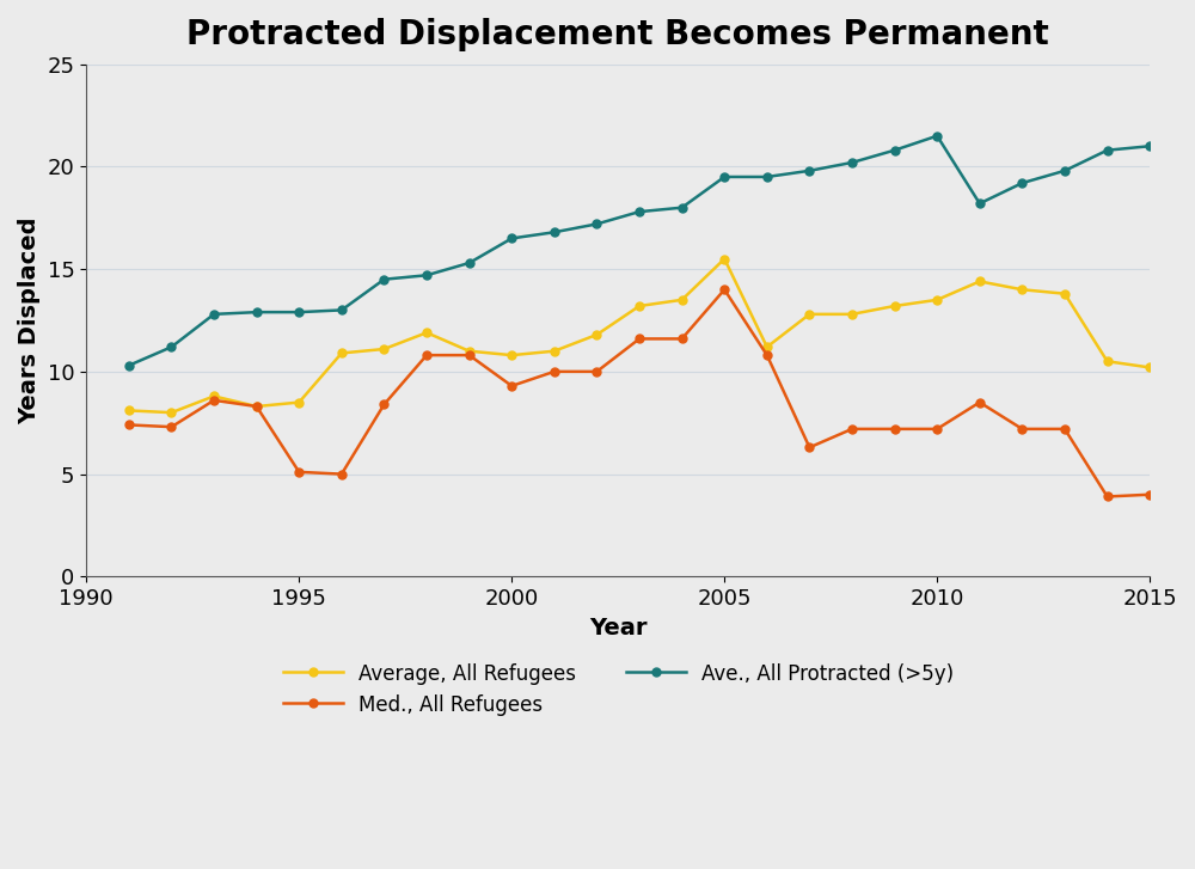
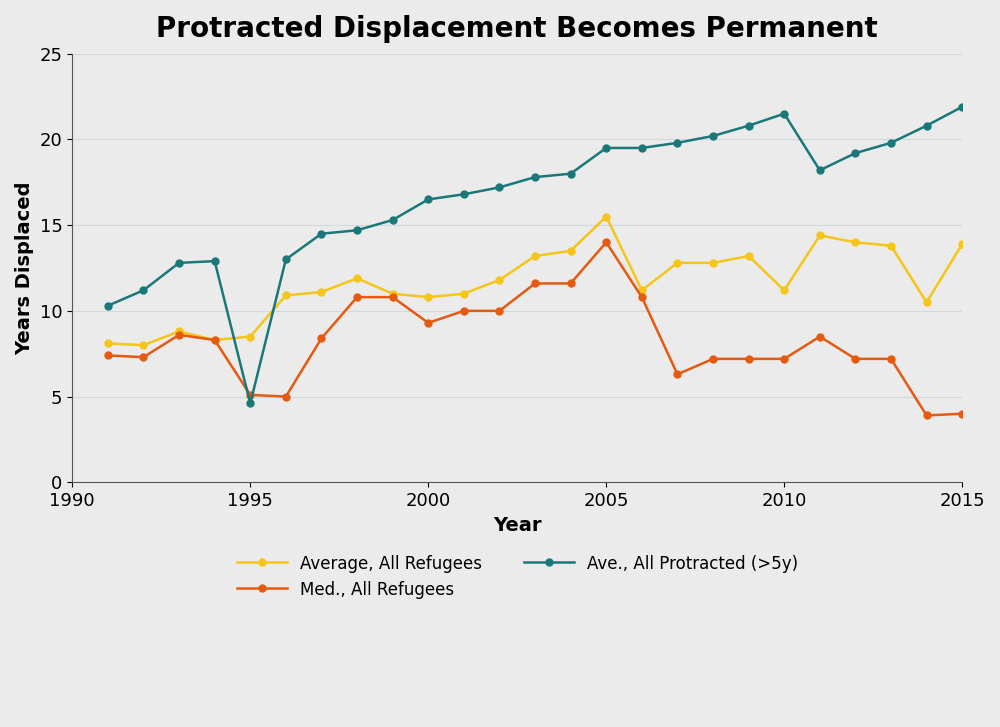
Ave., All Protracted (>5y)/1995: 12.9 -> 4.6
Average, All Refugees/2010: 13.5 -> 11.2
Average, All Refugees/2015: 10.2 -> 13.9
Ave., All Protracted (>5y)/2015: 21.0 -> 21.9
